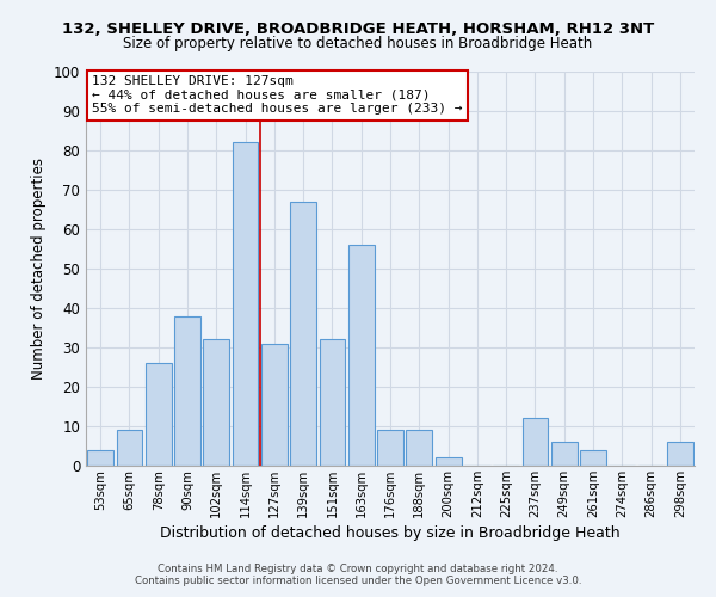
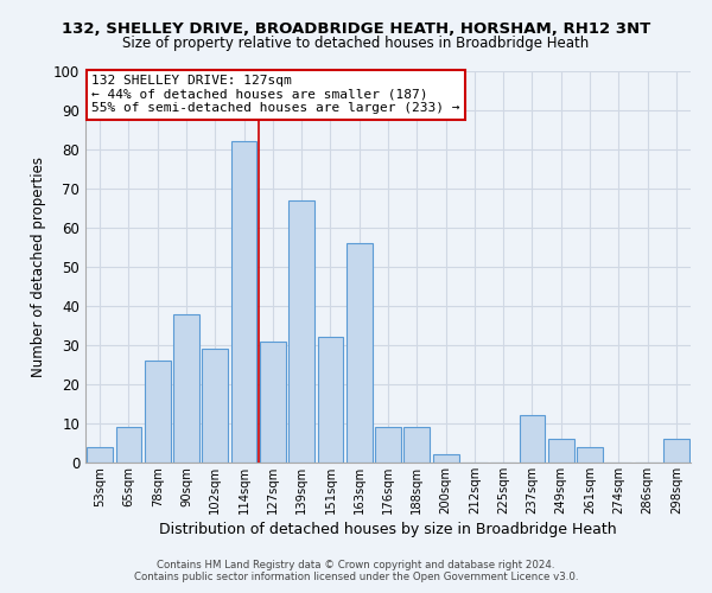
102sqm: 32 -> 29
